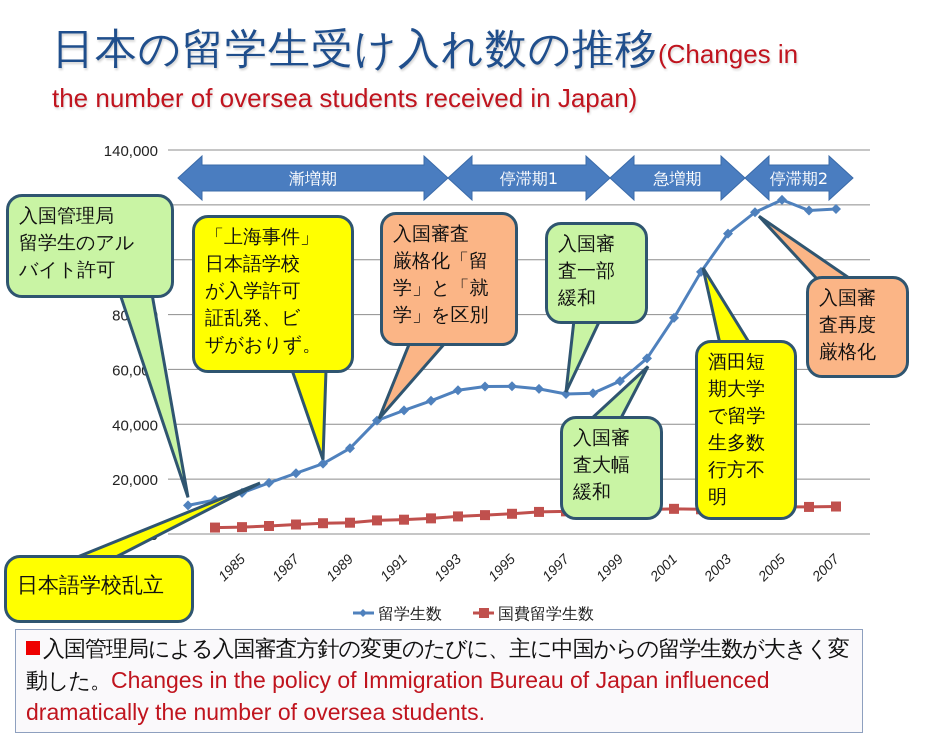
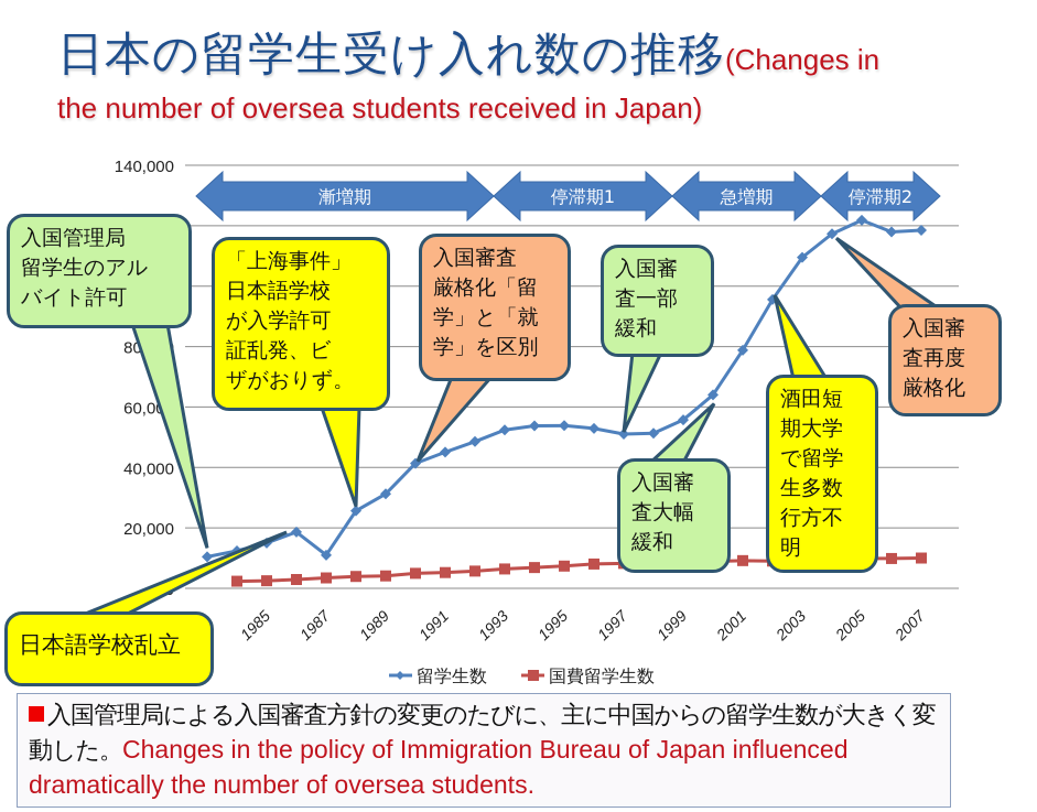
留学生数/1987: 22000 -> 11000
